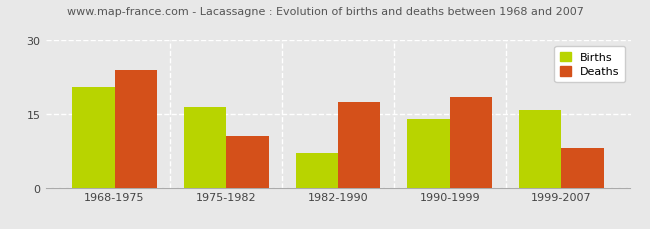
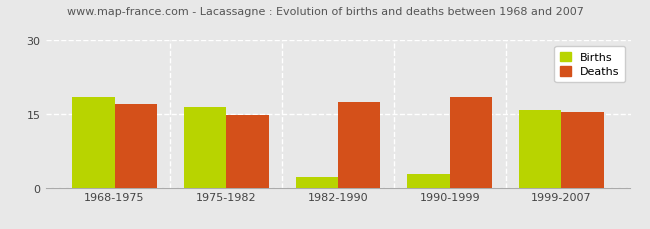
Births/1968-1975: 20.5 -> 18.5
Deaths/1968-1975: 24.0 -> 17.0
Deaths/1975-1982: 10.5 -> 14.8
Births/1982-1990: 7.0 -> 2.2
Births/1990-1999: 14.0 -> 2.7
Deaths/1999-2007: 8.0 -> 15.4
